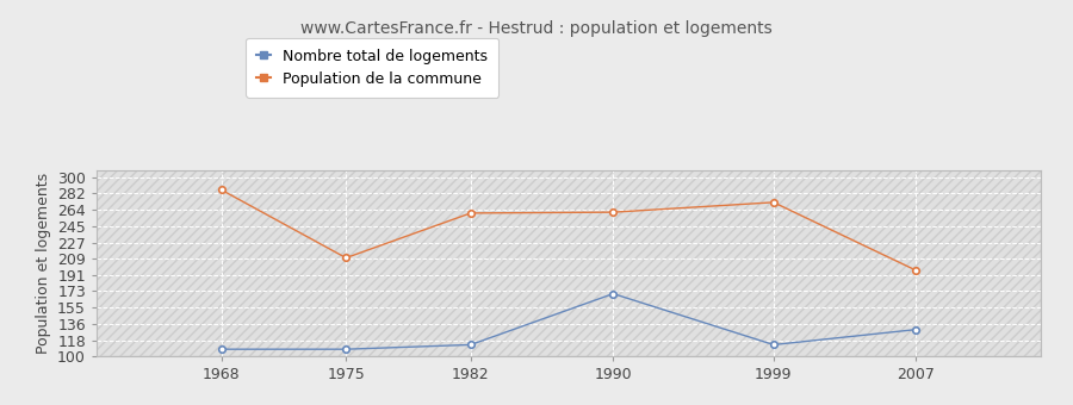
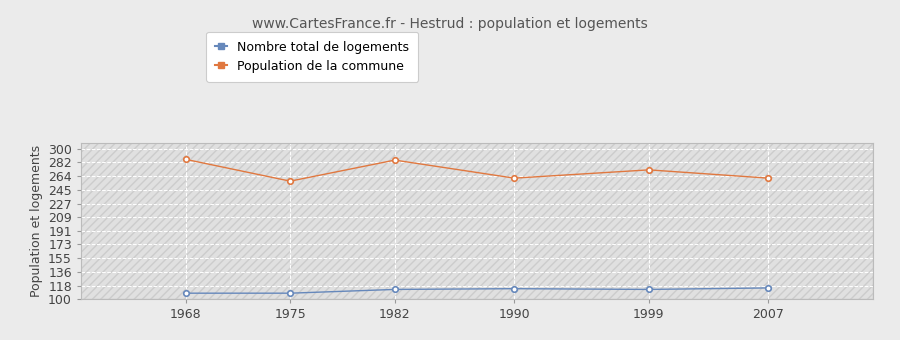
Population de la commune/1975: 210 -> 257
Population de la commune/1982: 260 -> 285
Nombre total de logements/1990: 170 -> 114
Nombre total de logements/2007: 130 -> 115
Population de la commune/2007: 196 -> 261
